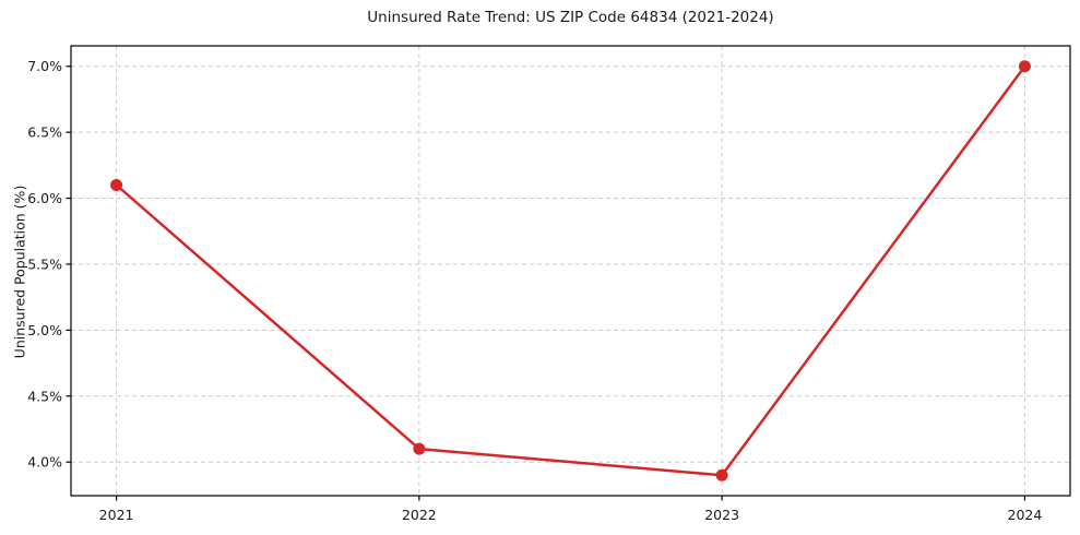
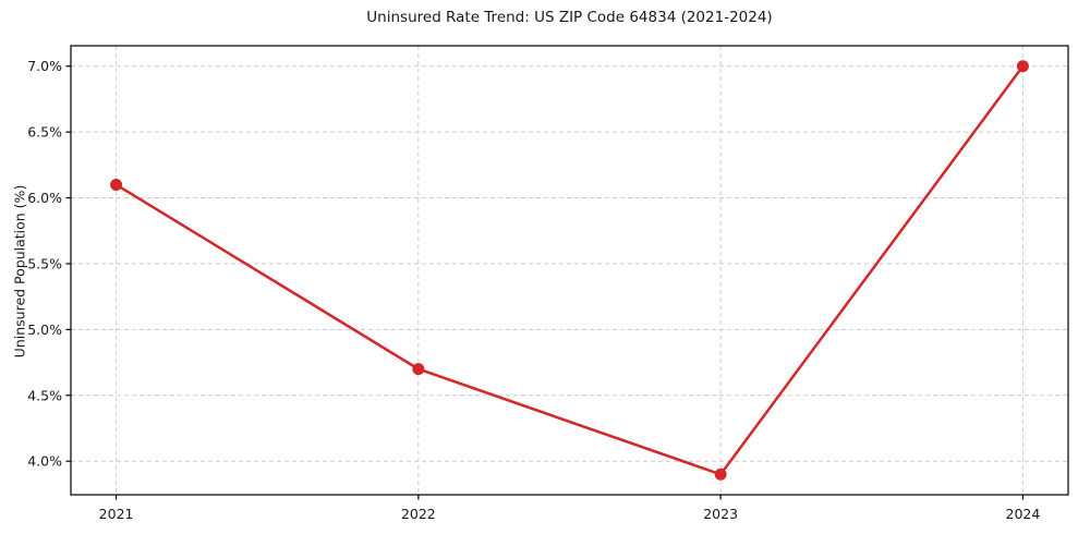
2022: 4.1% -> 4.7%
